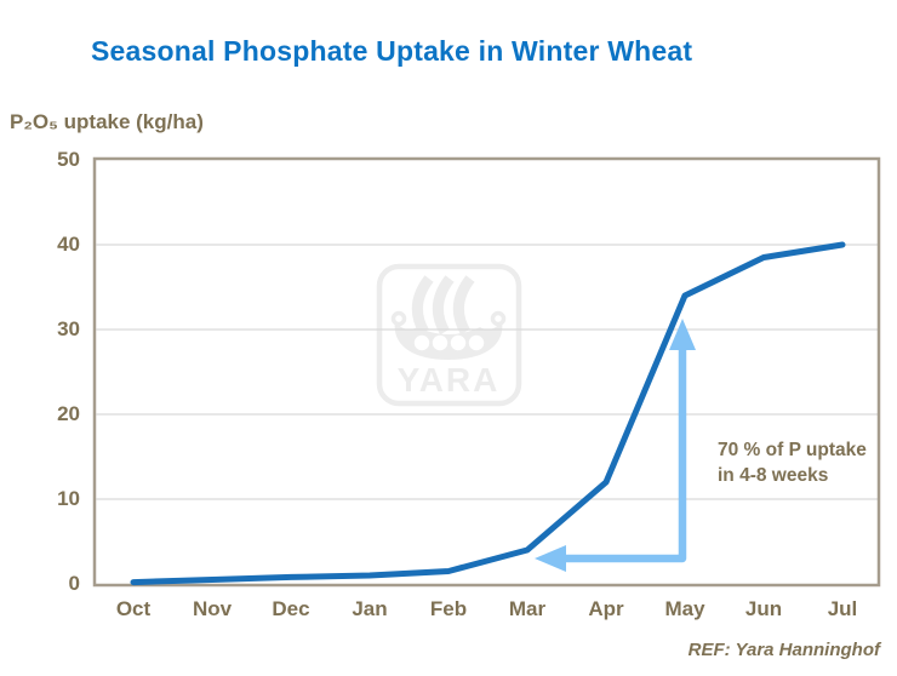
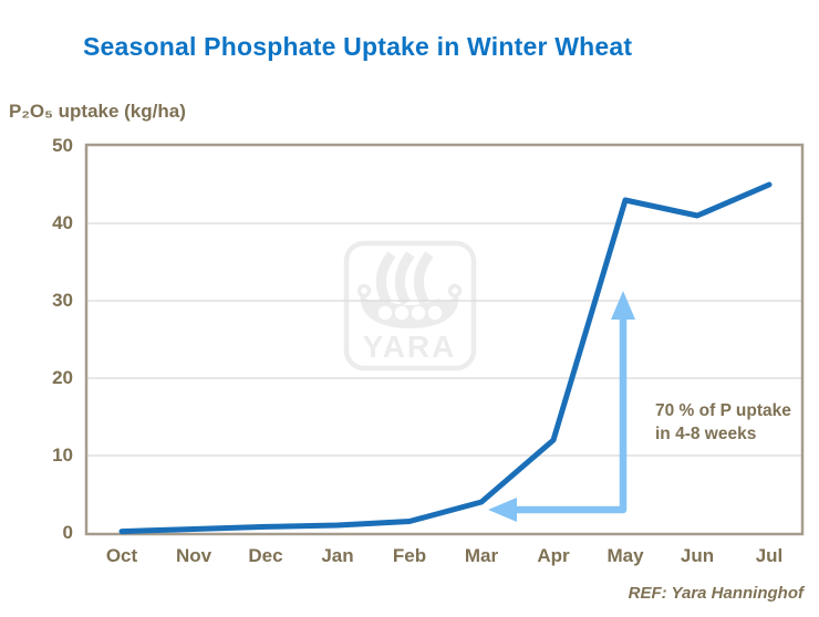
May: 34 -> 43
Jun: 38 -> 41
Jul: 40 -> 45
